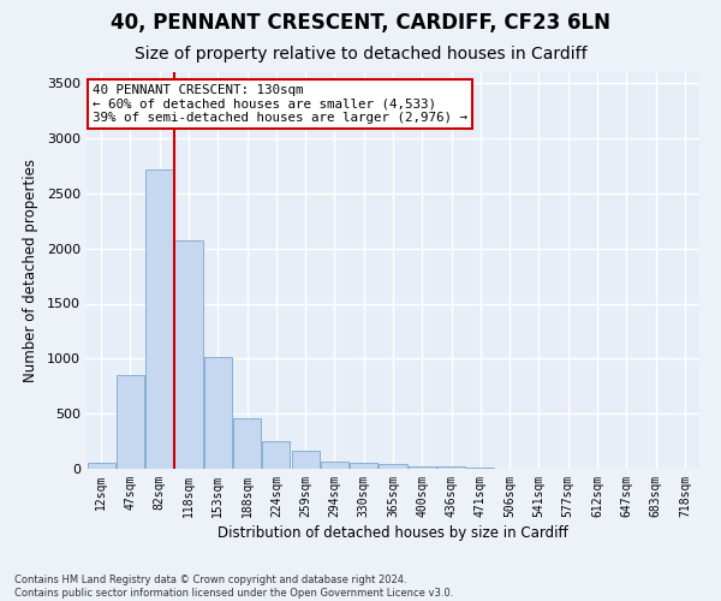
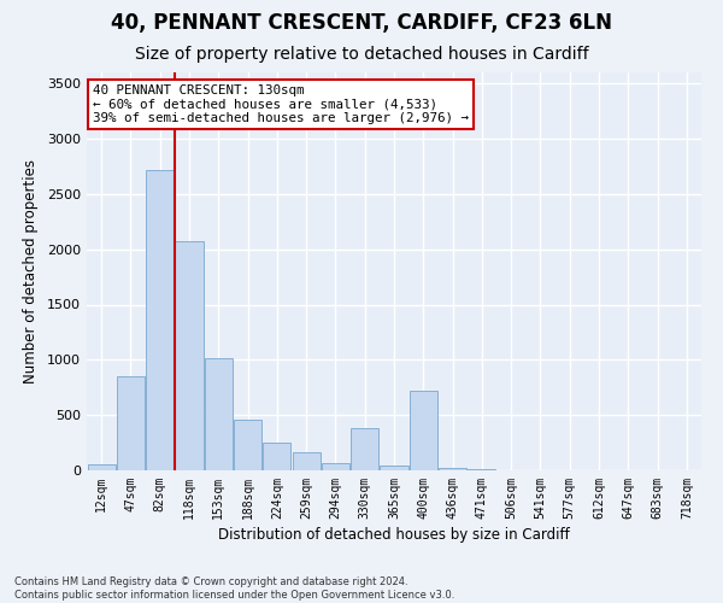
330sqm: 50 -> 380
400sqm: 20 -> 720
